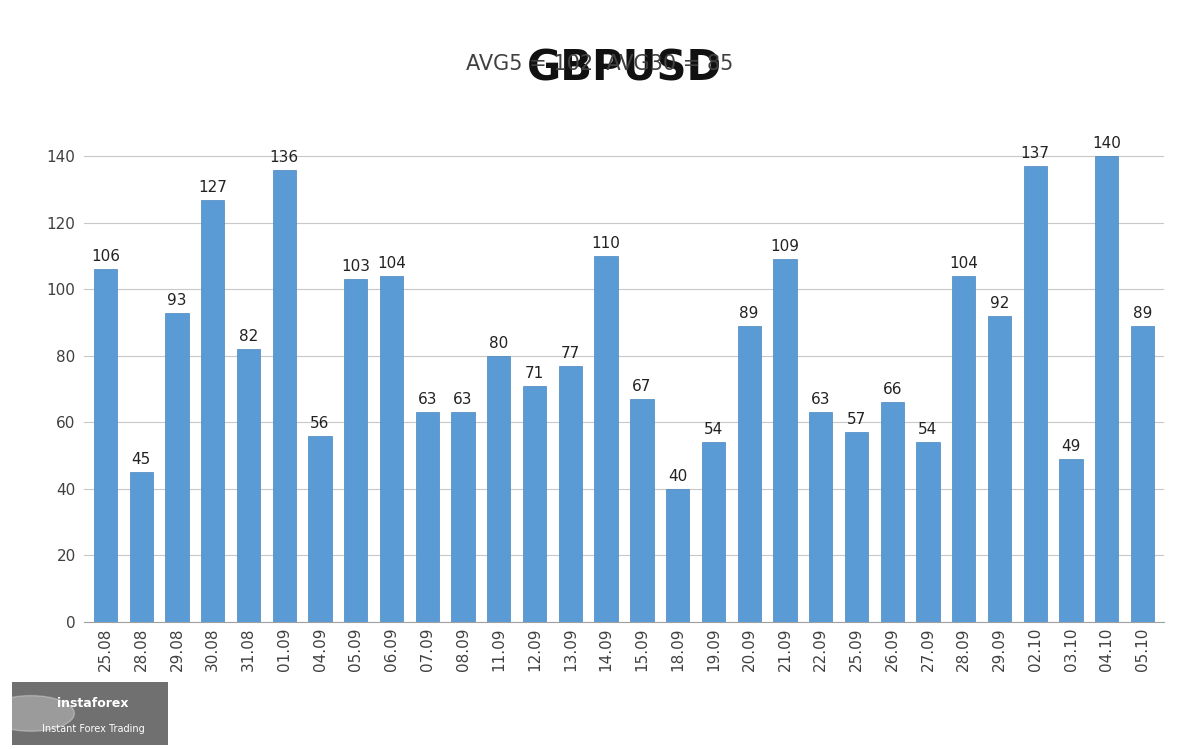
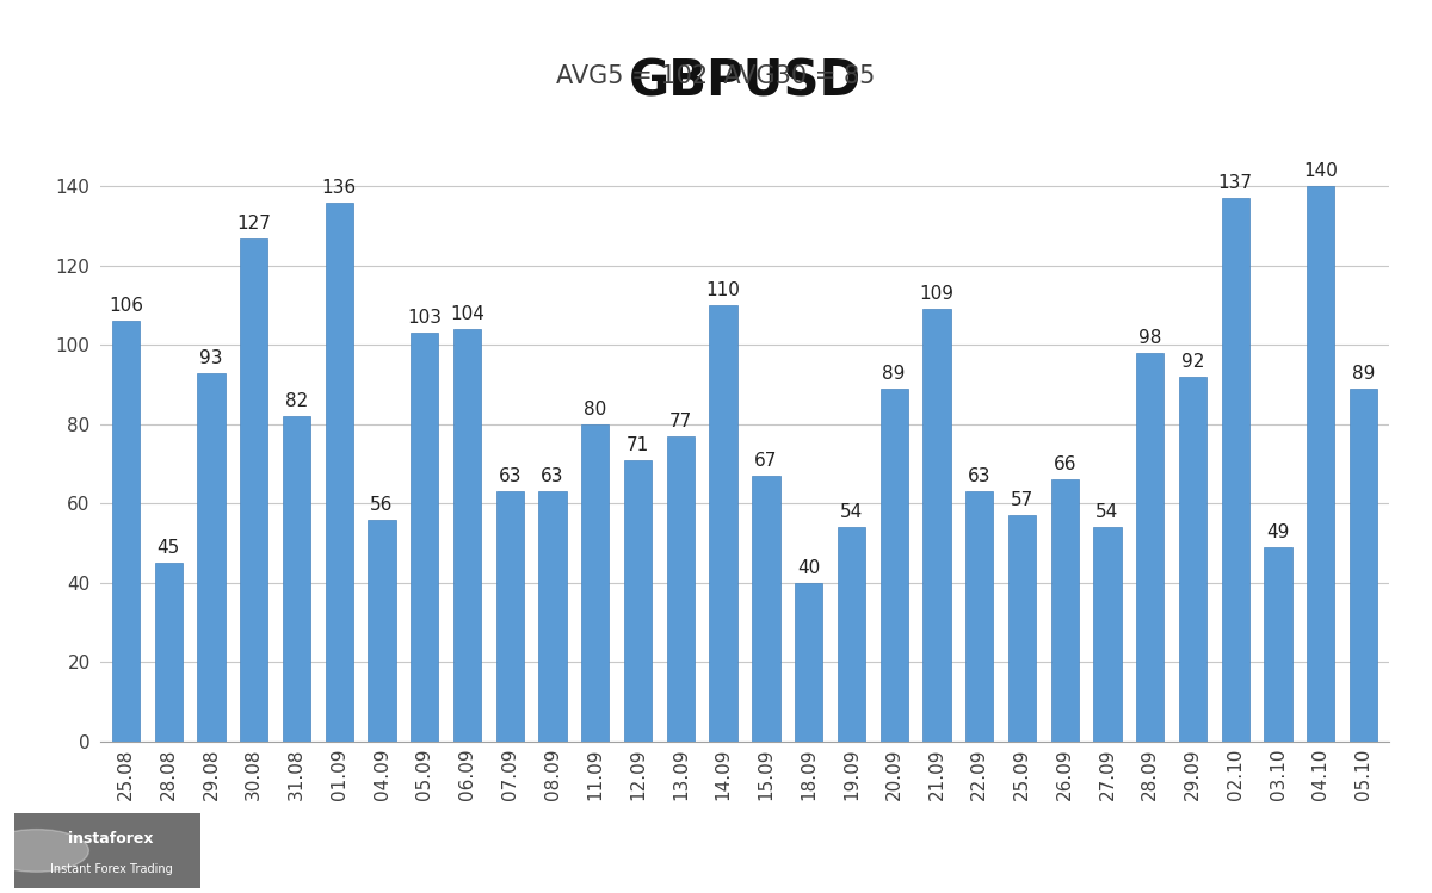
28.09: 104 -> 98
